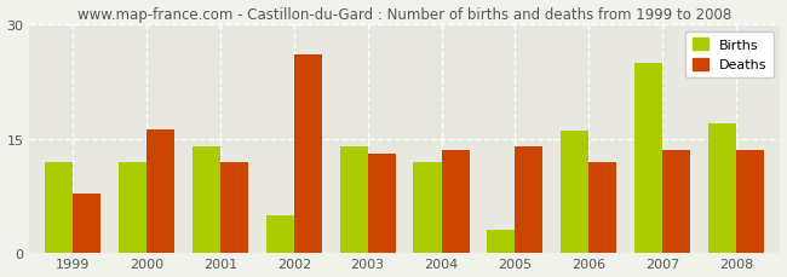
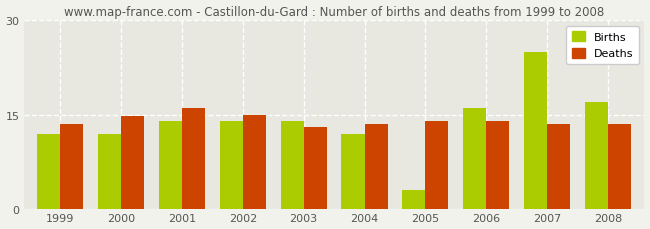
Deaths/1999: 7.8 -> 13.5
Deaths/2000: 16.2 -> 14.8
Deaths/2001: 12.0 -> 16.0
Births/2002: 5 -> 14
Deaths/2002: 26.0 -> 15.0
Deaths/2006: 12.0 -> 14.0
